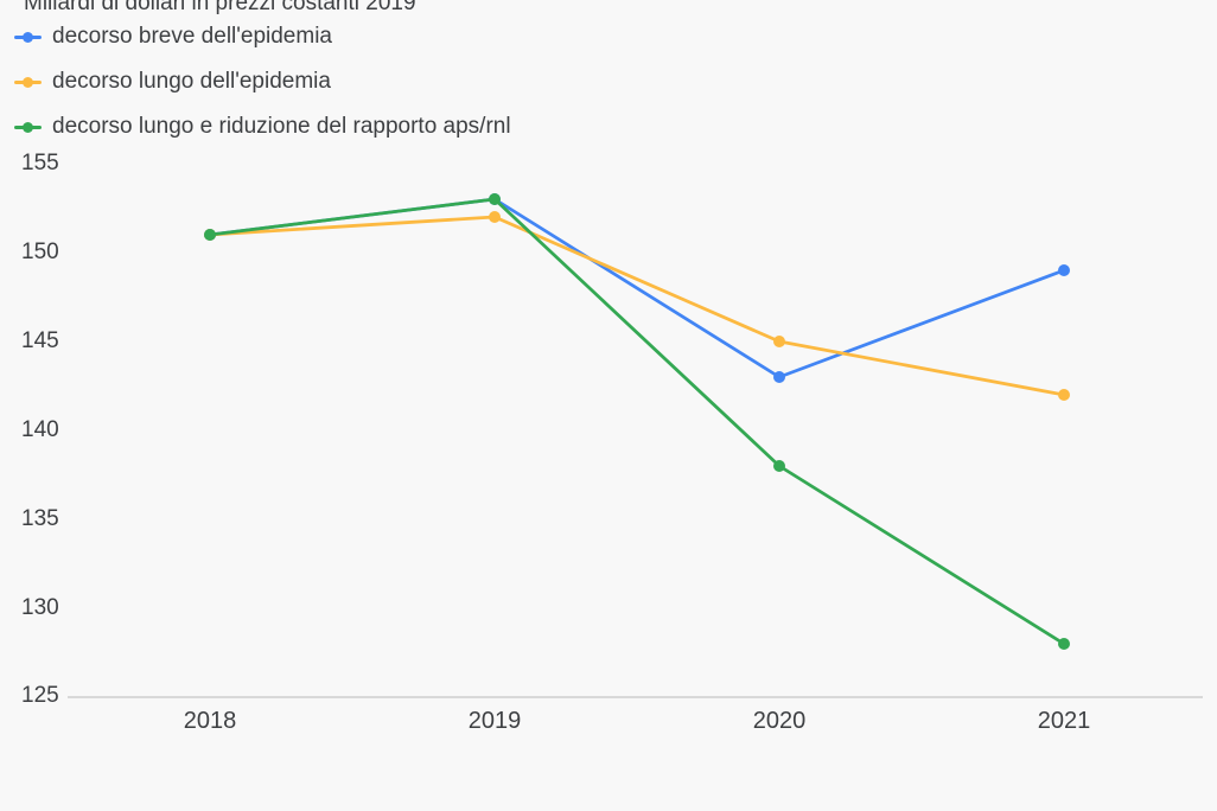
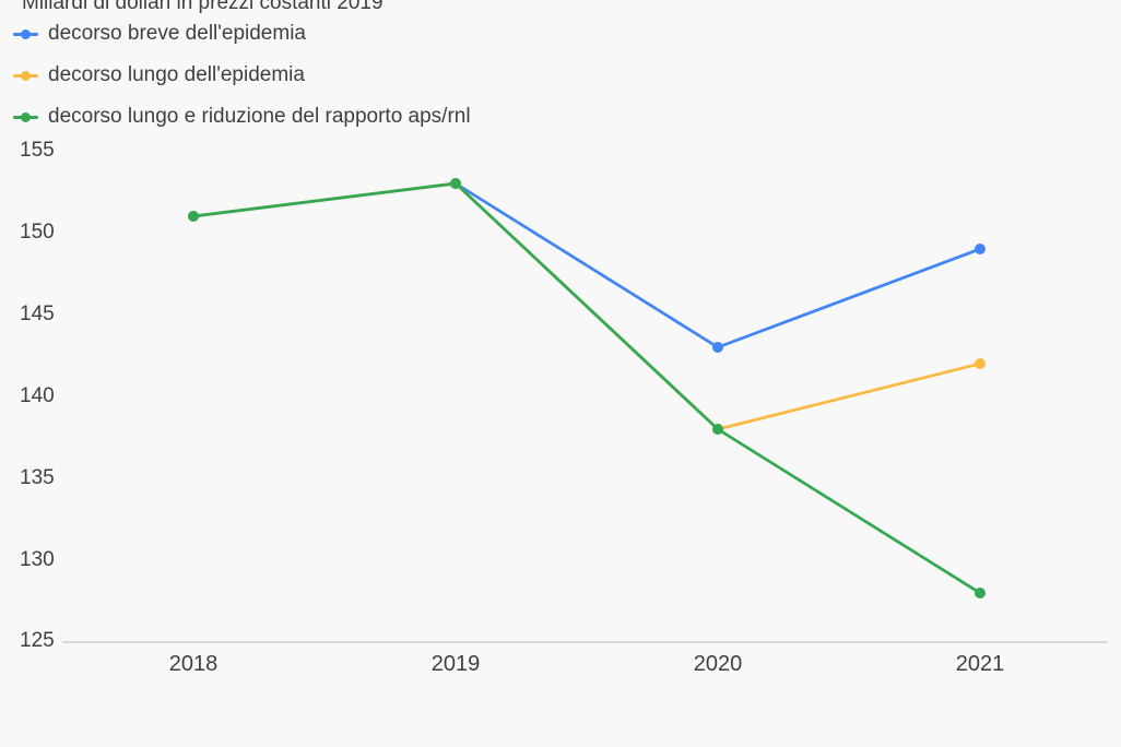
decorso lungo dell'epidemia/2019: 152 -> 153
decorso lungo dell'epidemia/2020: 145 -> 138
